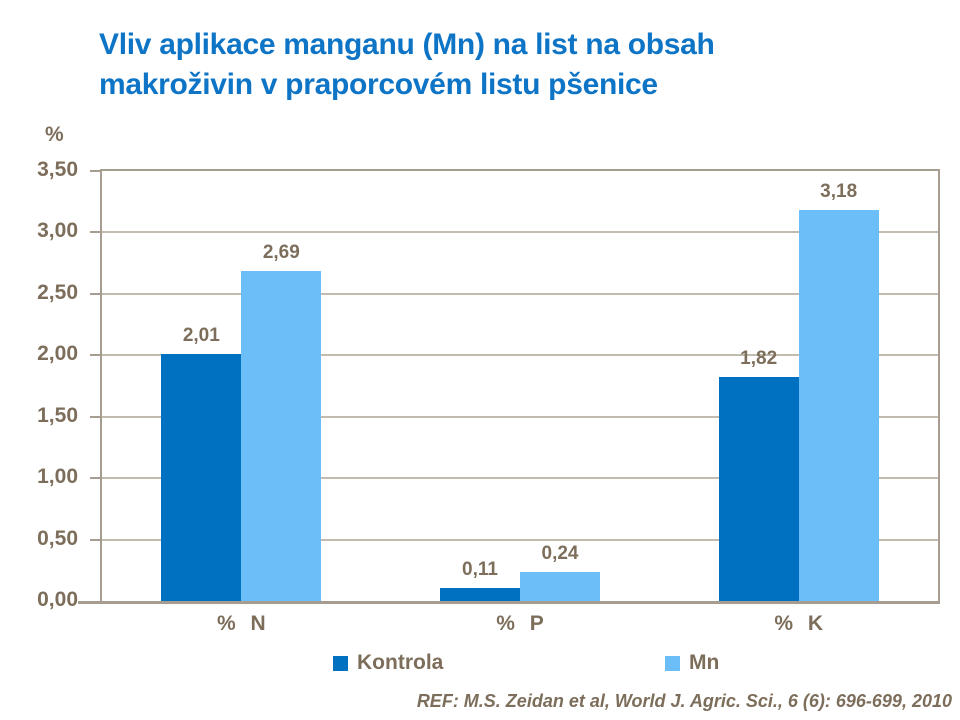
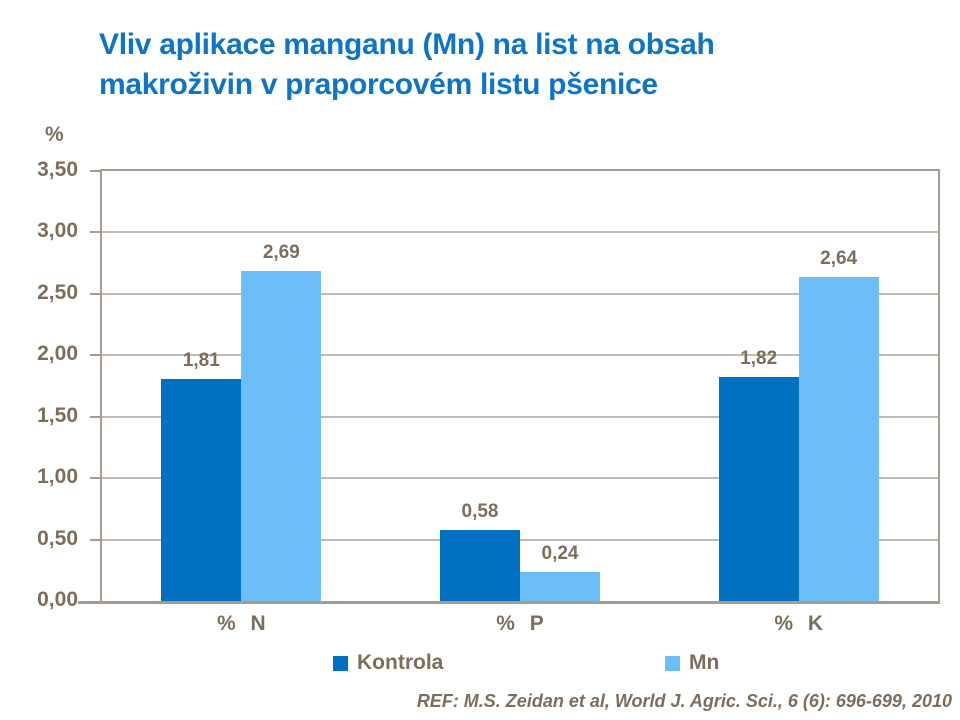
Kontrola/% N: 2,01 -> 1,81
Kontrola/% P: 0,11 -> 0,58
Mn/% K: 3,18 -> 2,64
